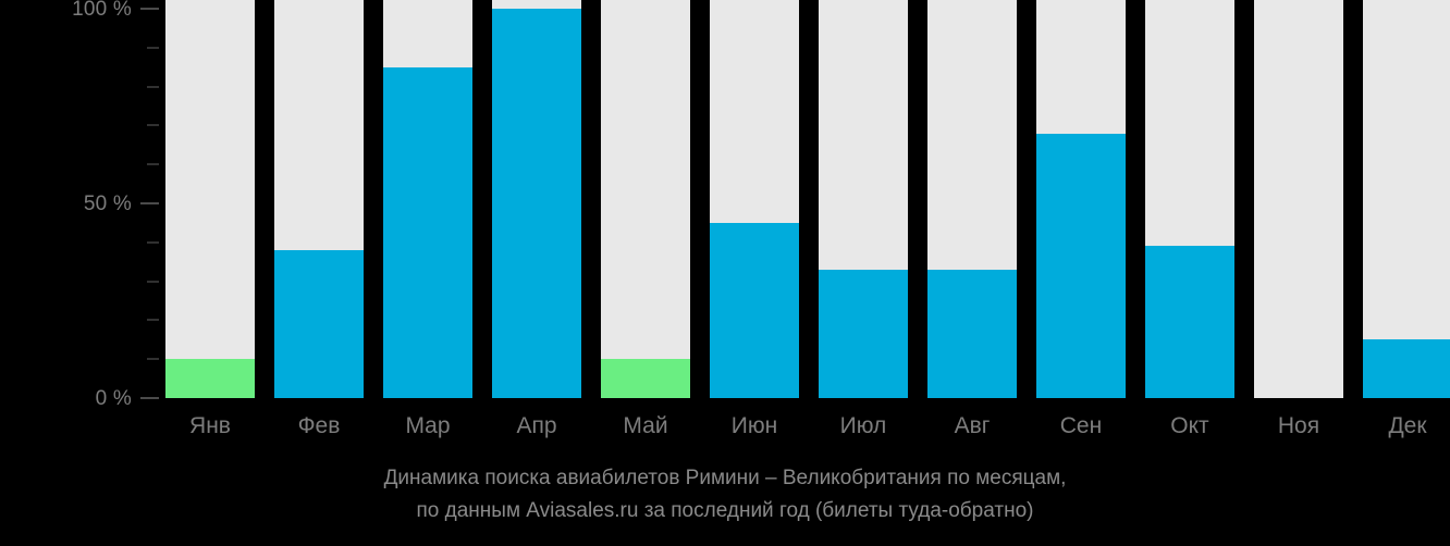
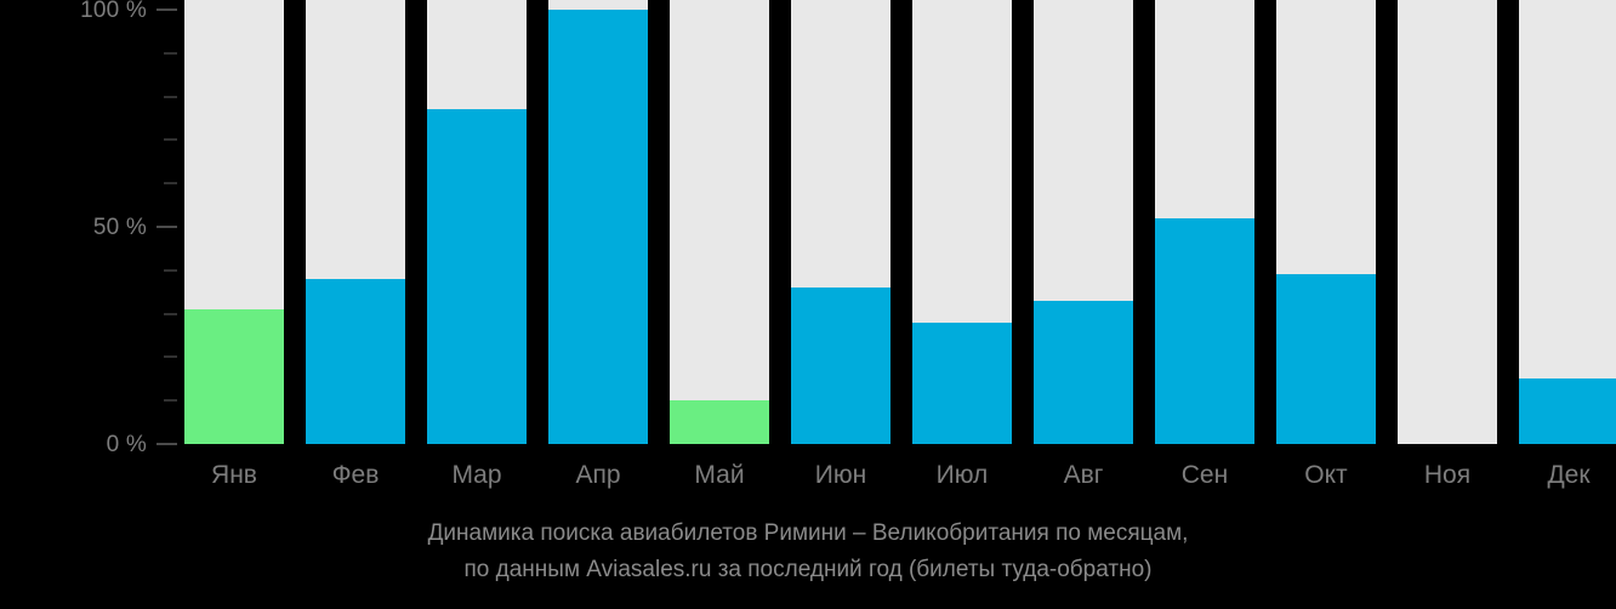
Янв: 10% -> 31%
Мар: 85% -> 77%
Июн: 45% -> 36%
Июл: 33% -> 28%
Сен: 68% -> 52%
